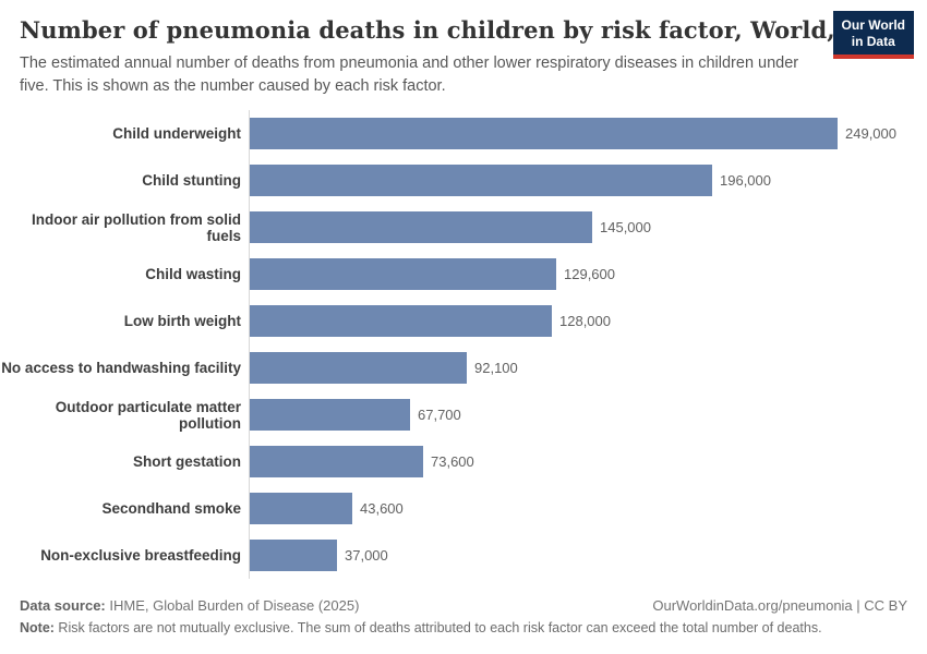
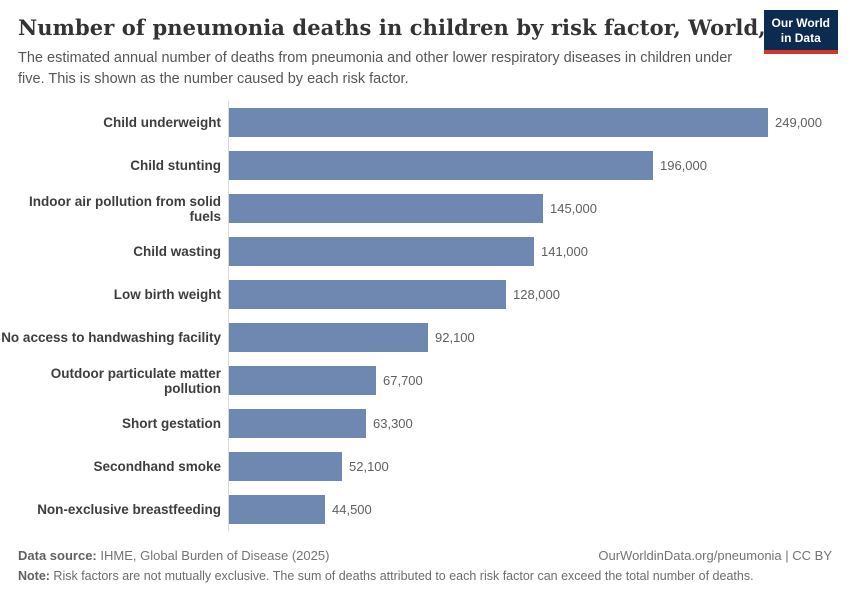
Child wasting: 129,600 -> 141,000
Short gestation: 73,600 -> 63,300
Secondhand smoke: 43,600 -> 52,100
Non-exclusive breastfeeding: 37,000 -> 44,500
